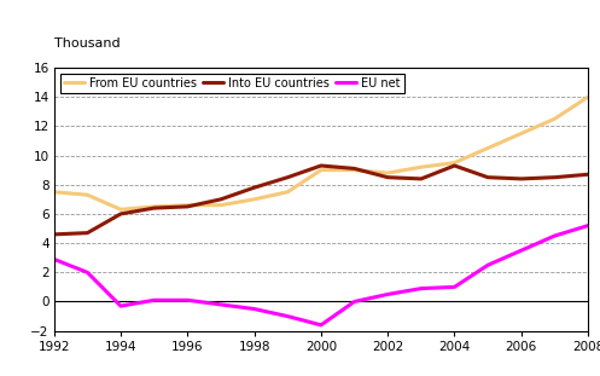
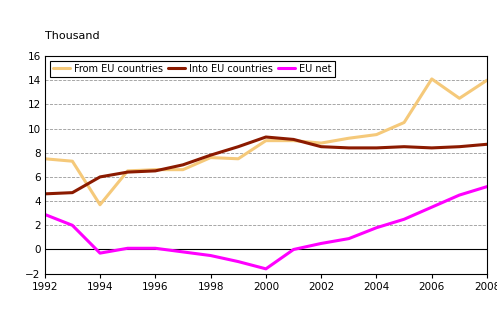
From EU countries/1994: 6.3 -> 3.7
From EU countries/1998: 7.0 -> 7.6
Into EU countries/2004: 9.3 -> 8.4
EU net/2004: 1.0 -> 1.8
From EU countries/2006: 11.5 -> 14.1
